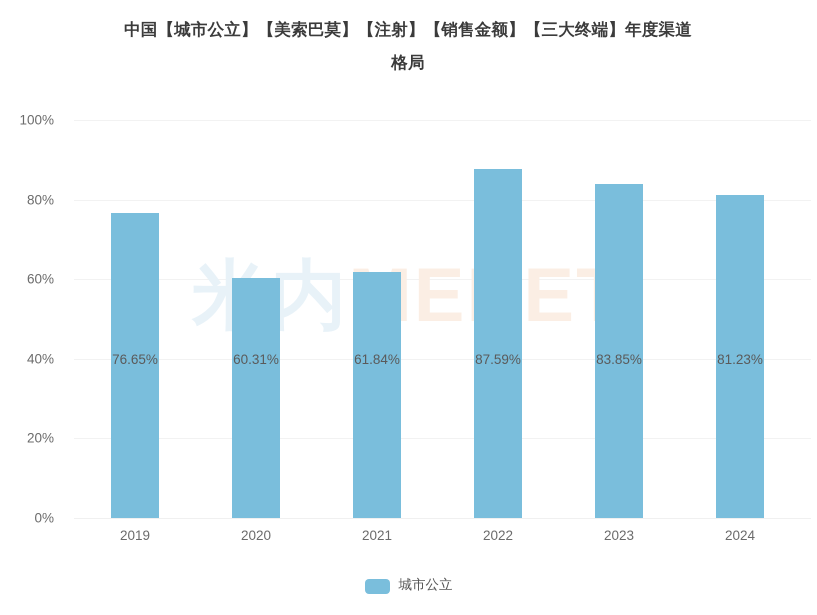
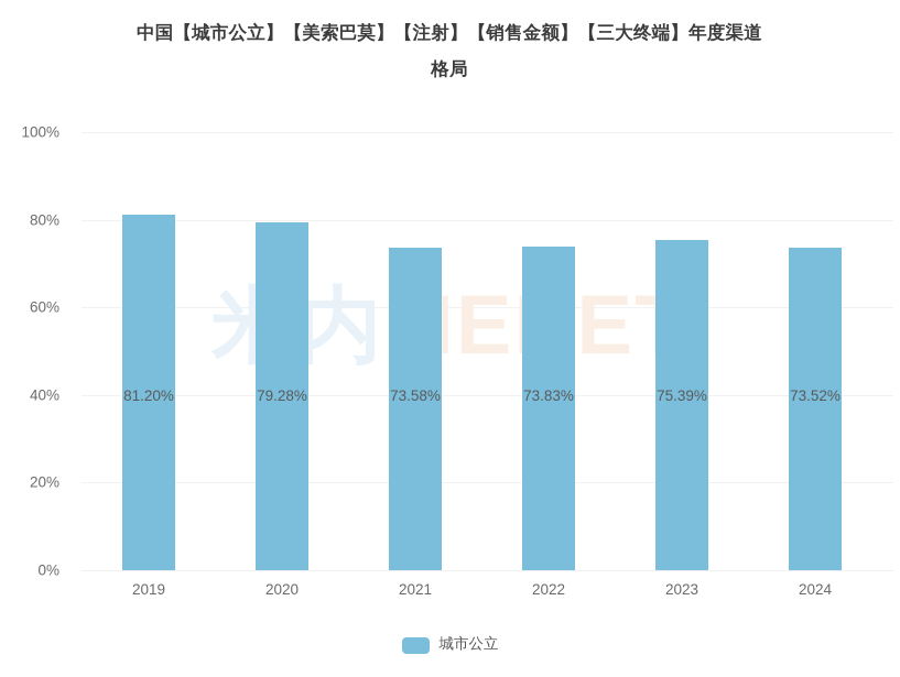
2019: 76.65% -> 81.20%
2020: 60.31% -> 79.28%
2021: 61.84% -> 73.58%
2022: 87.59% -> 73.83%
2023: 83.85% -> 75.39%
2024: 81.23% -> 73.52%
